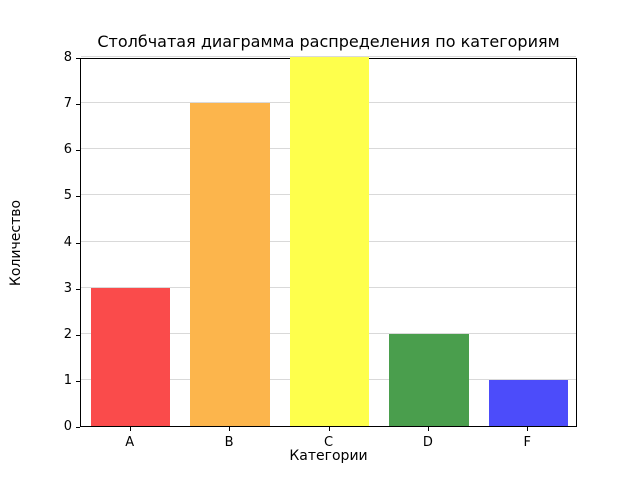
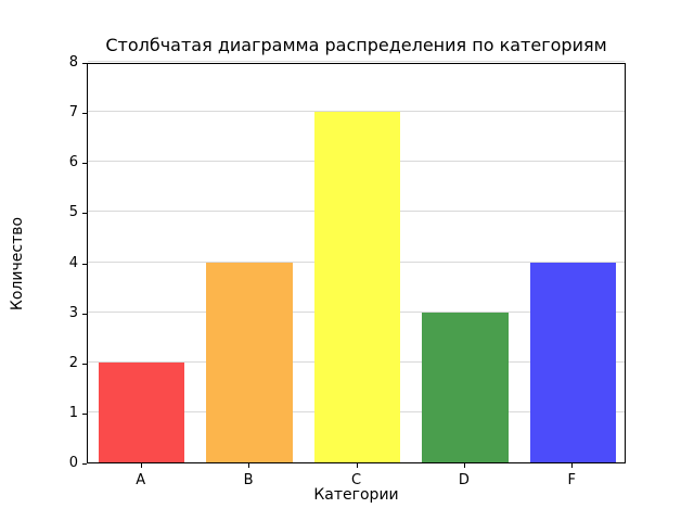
A: 3 -> 2
B: 7 -> 4
C: 8 -> 7
D: 2 -> 3
F: 1 -> 4
